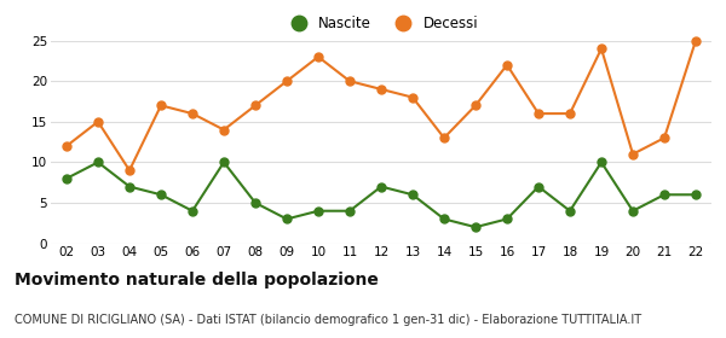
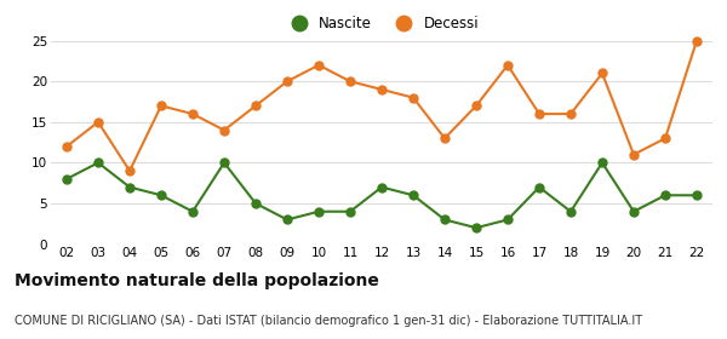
Decessi/10: 23 -> 22
Decessi/19: 24 -> 21
